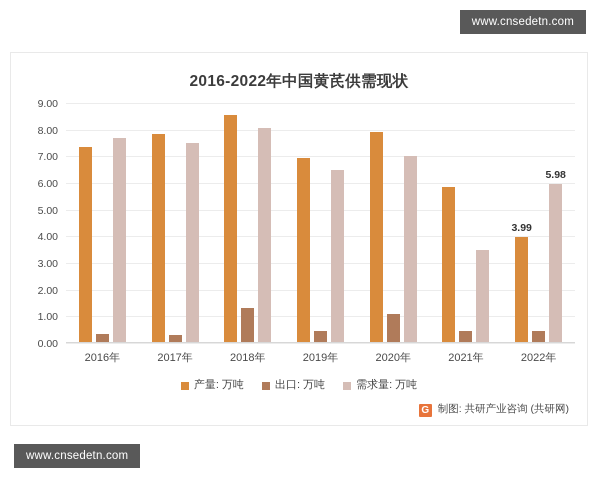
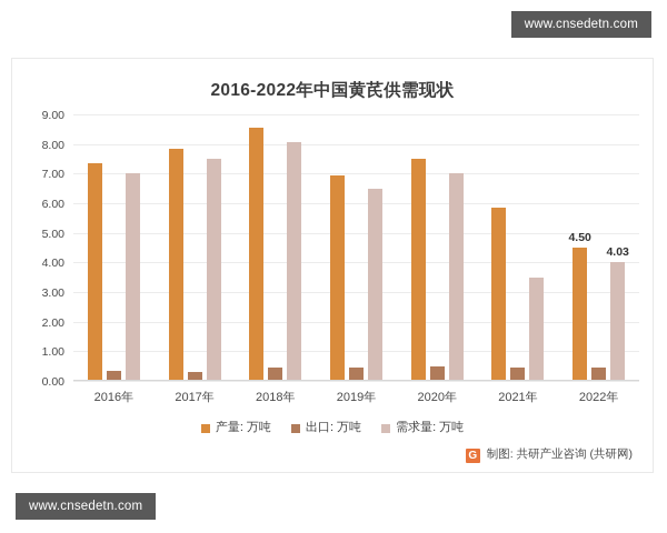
需求量: 万吨/2016年: 7.7 -> 7.0
出口: 万吨/2018年: 1.3 -> 0.5
产量: 万吨/2020年: 7.9 -> 7.5
出口: 万吨/2020年: 1.1 -> 0.5
产量: 万吨/2022年: 3.99 -> 4.50
需求量: 万吨/2022年: 5.98 -> 4.03
